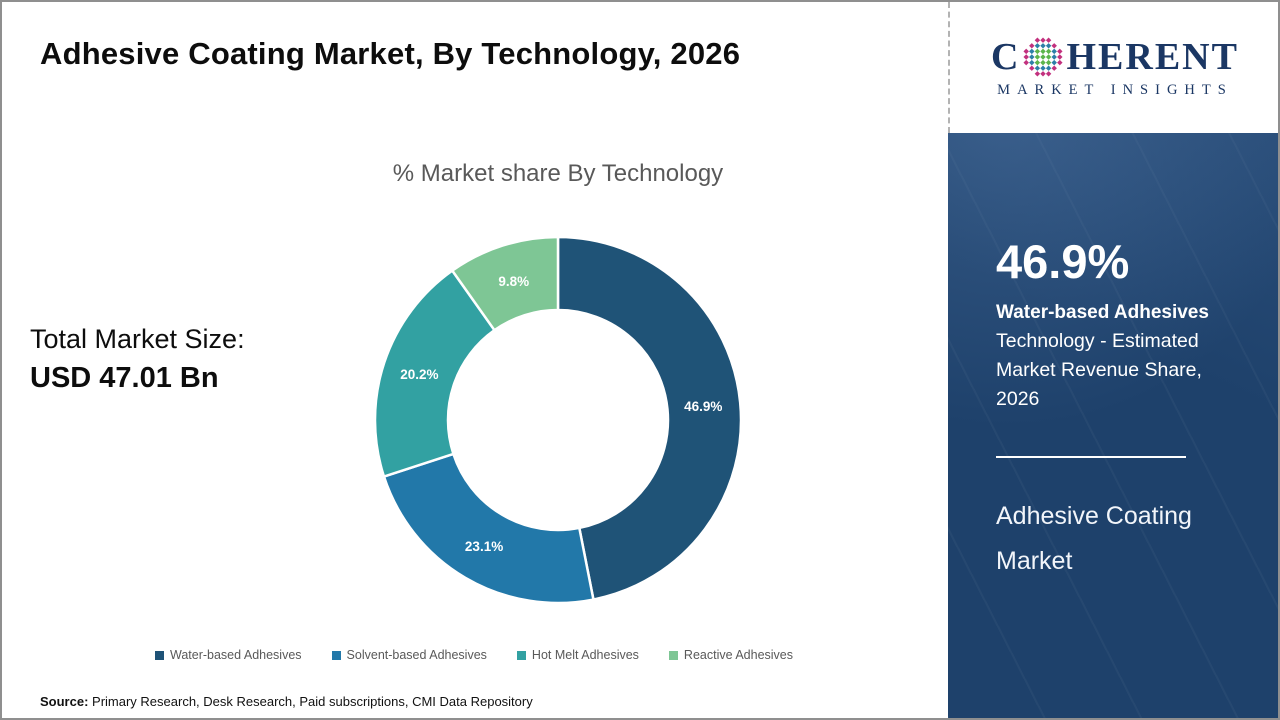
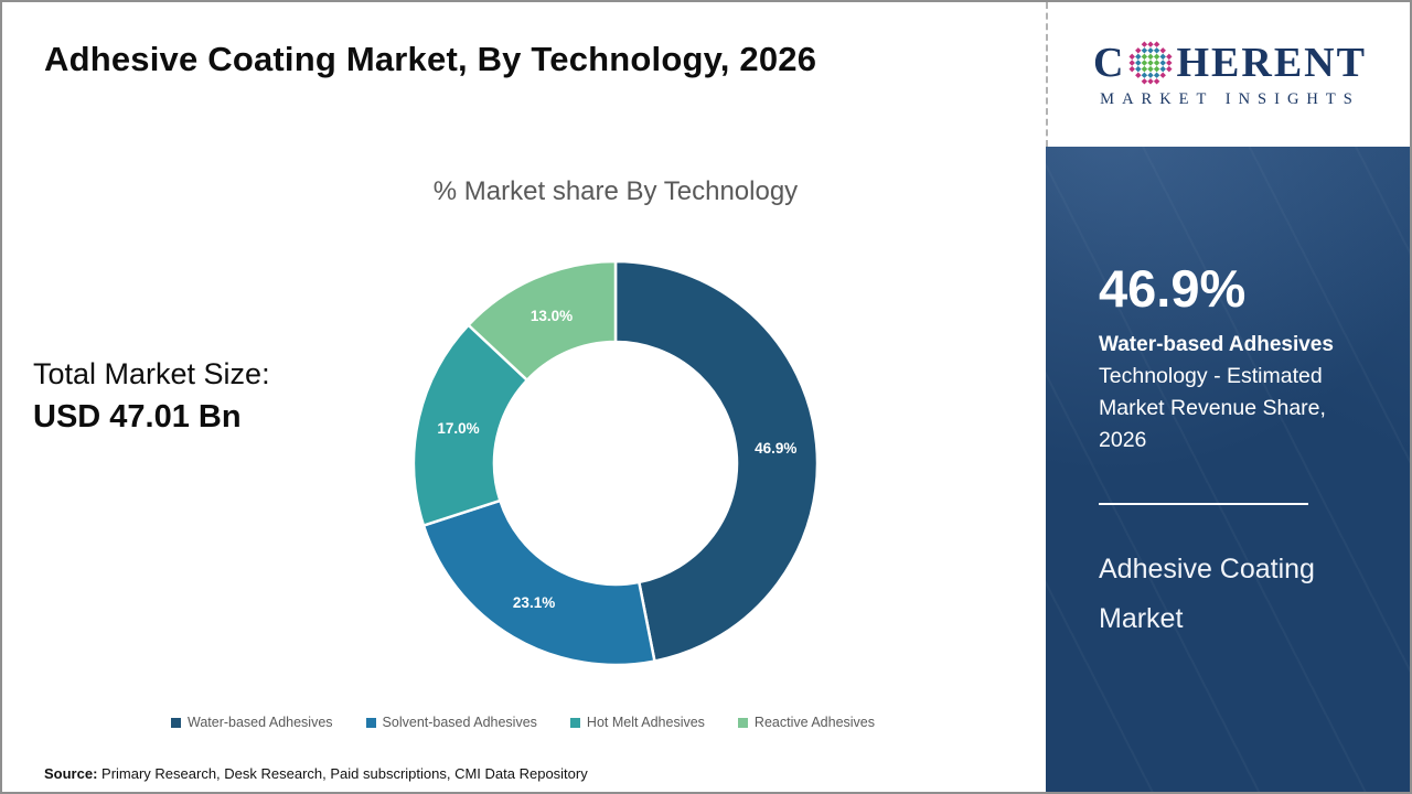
Hot Melt Adhesives: 20.2% -> 17.0%
Reactive Adhesives: 9.8% -> 13.0%
